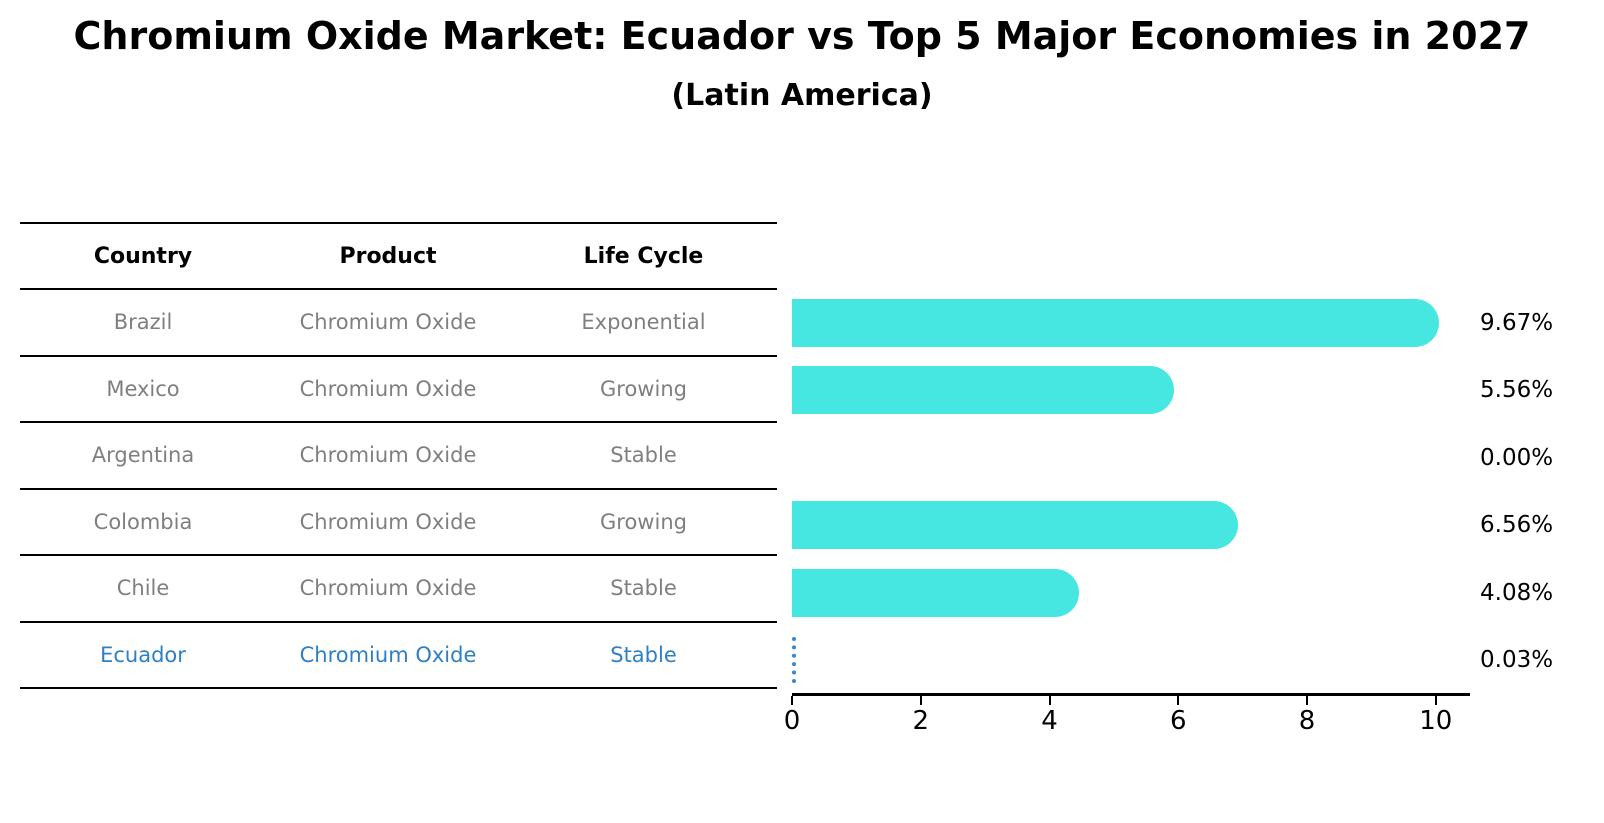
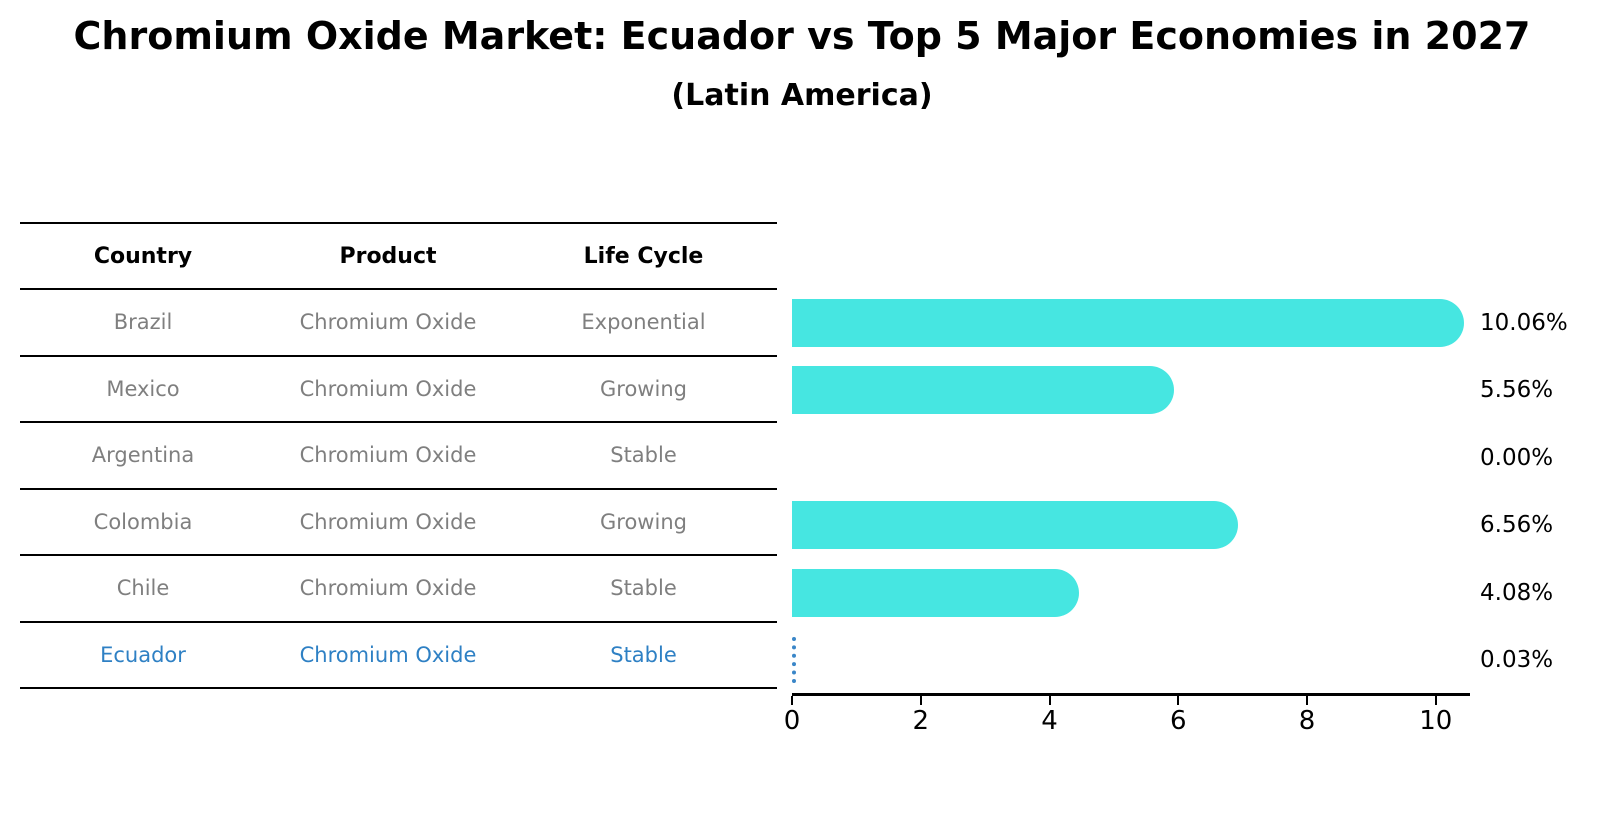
Brazil: 9.67% -> 10.06%
